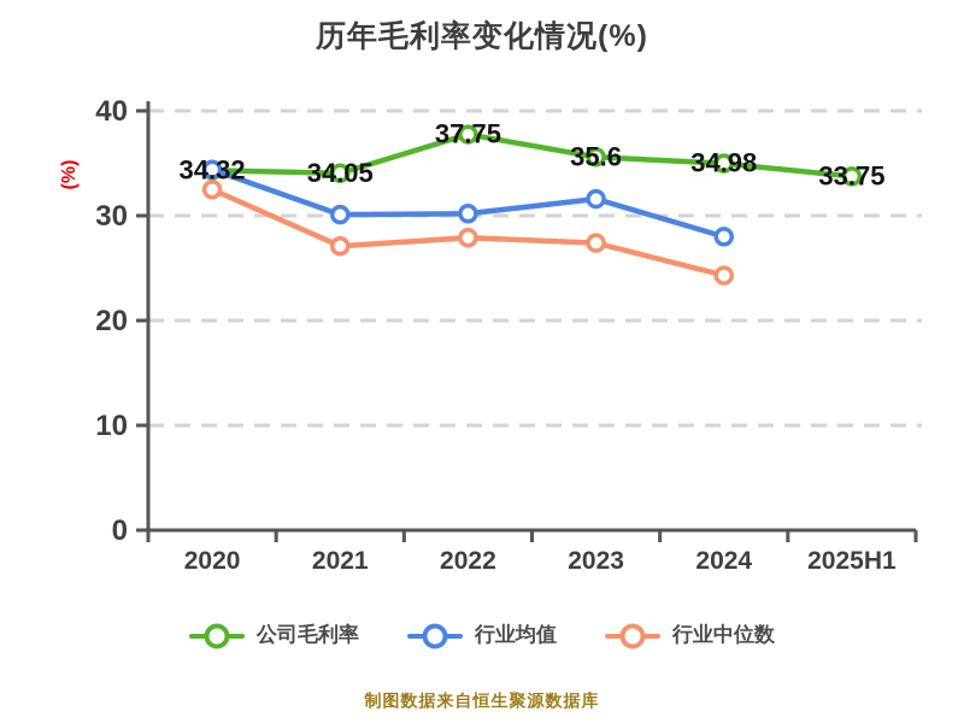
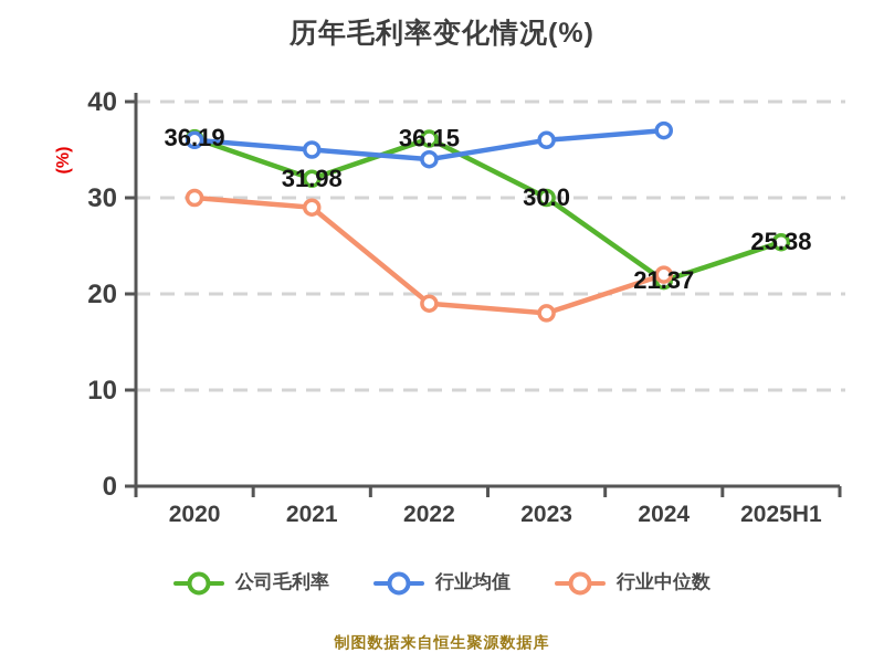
公司毛利率/2020: 34.32 -> 36.19
行业均值/2020: 34 -> 36
行业中位数/2020: 32 -> 30
公司毛利率/2021: 34.05 -> 31.98
行业均值/2021: 30 -> 35
行业中位数/2021: 27 -> 29
公司毛利率/2022: 37.75 -> 36.15
行业均值/2022: 30 -> 34
行业中位数/2022: 28 -> 19
公司毛利率/2023: 35.6 -> 30.0
行业均值/2023: 32 -> 36
行业中位数/2023: 27 -> 18
公司毛利率/2024: 34.98 -> 21.37
行业均值/2024: 28 -> 37
行业中位数/2024: 24 -> 22
公司毛利率/2025H1: 33.75 -> 25.38
